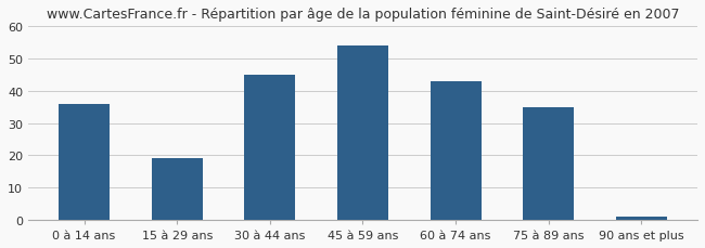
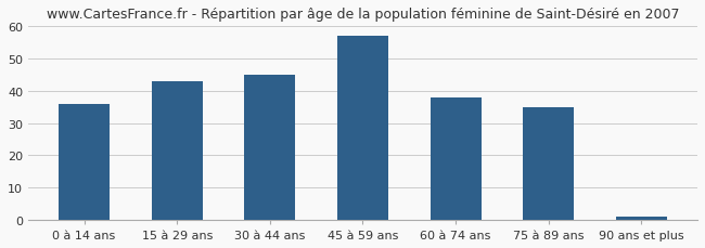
15 à 29 ans: 19 -> 43
45 à 59 ans: 54 -> 57
60 à 74 ans: 43 -> 38
